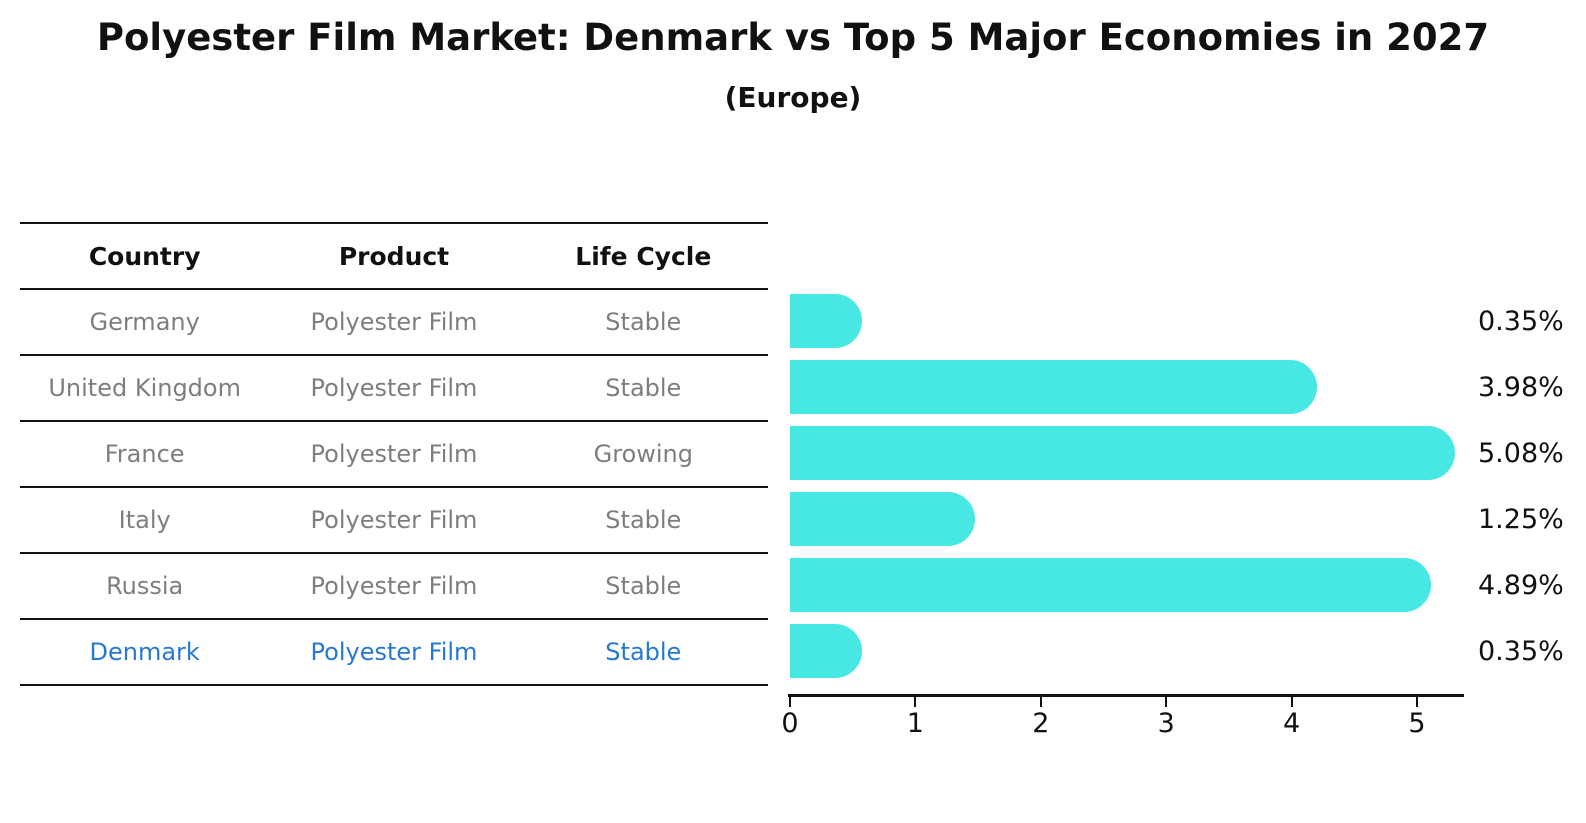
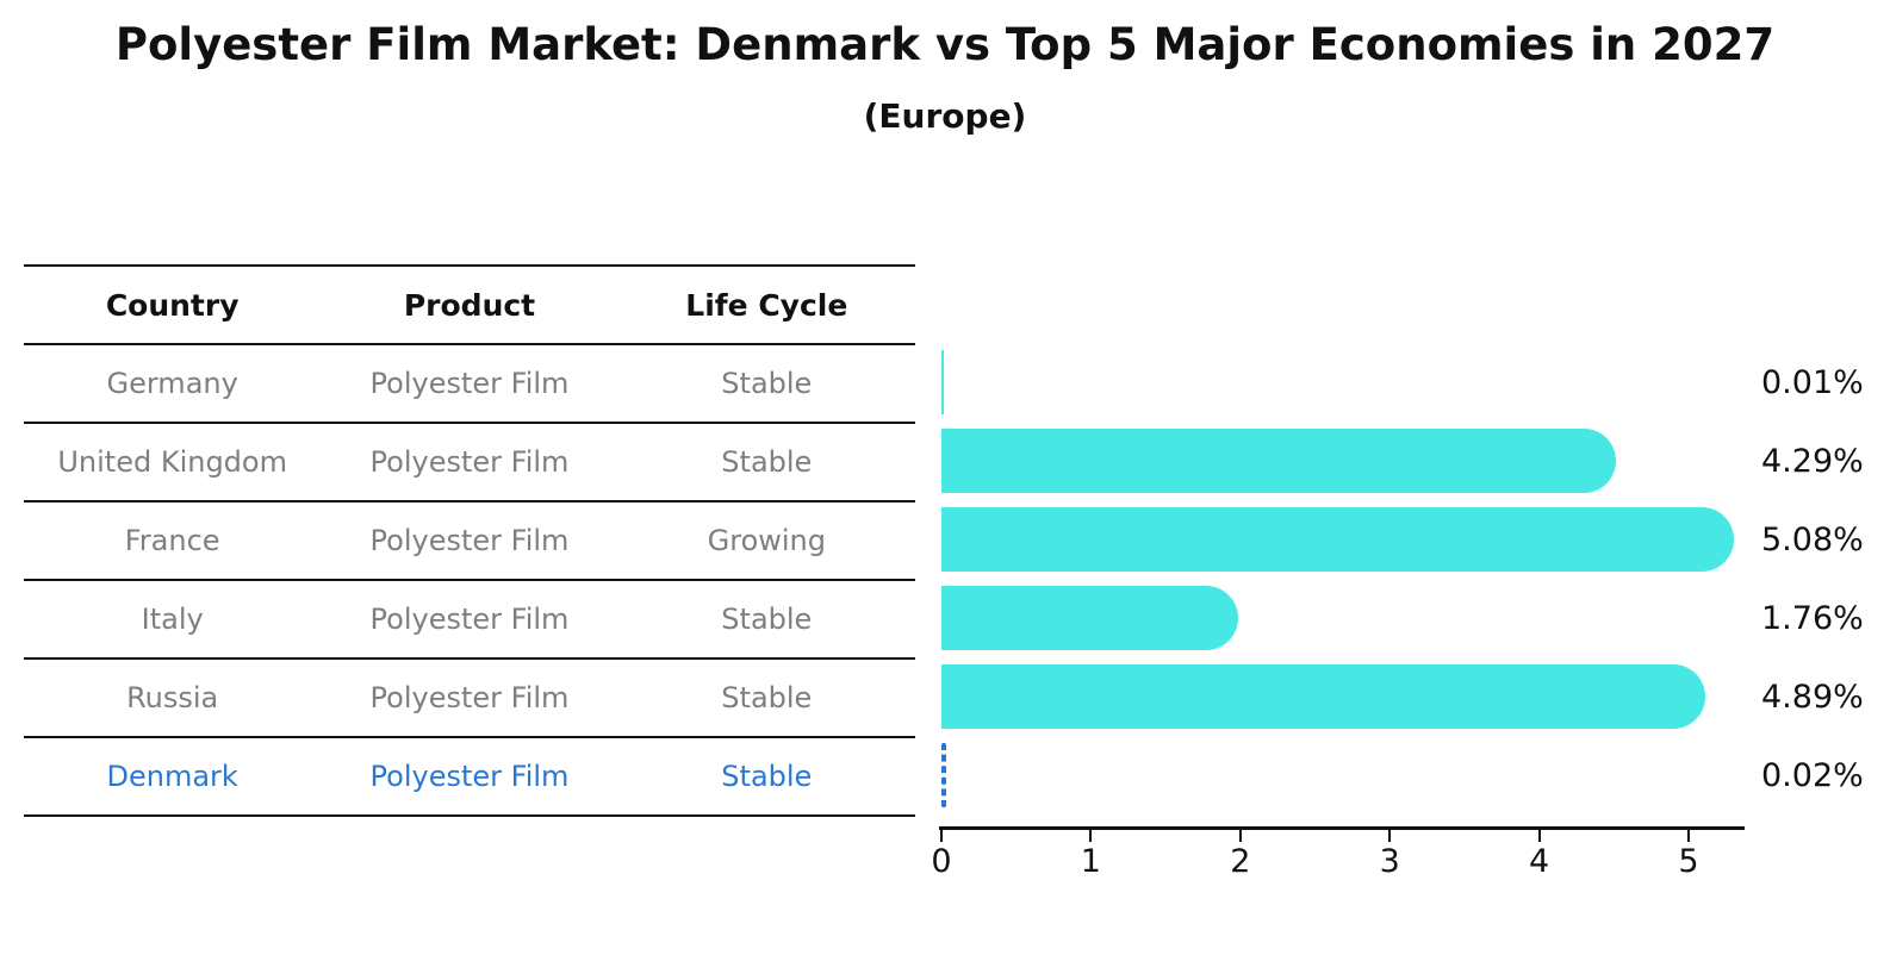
Germany: 0.35% -> 0.01%
United Kingdom: 3.98% -> 4.29%
Italy: 1.25% -> 1.76%
Denmark: 0.35% -> 0.02%
